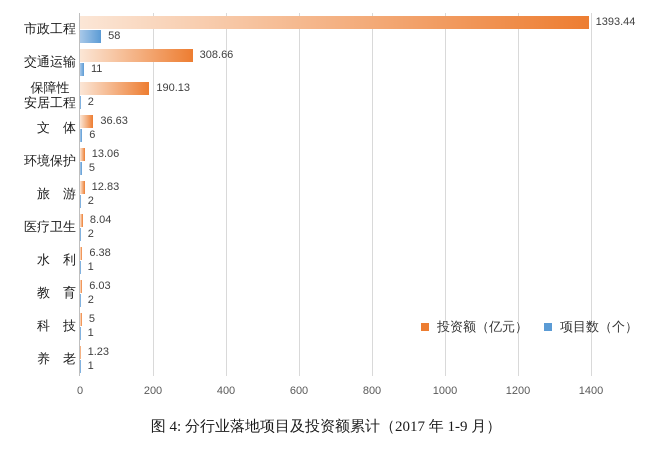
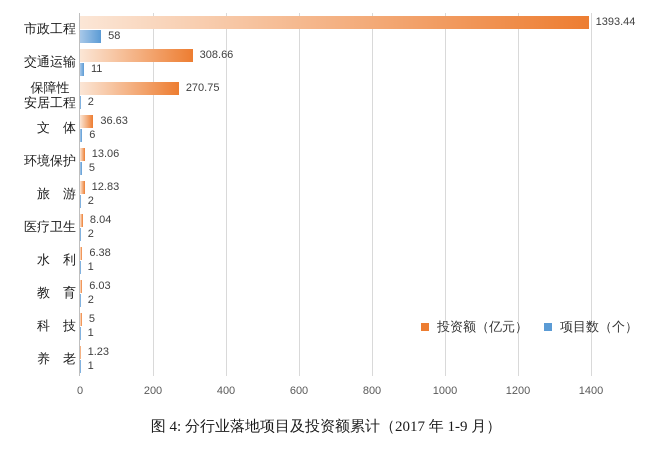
投资额（亿元）/保障性 安居工程: 190.13 -> 270.75
